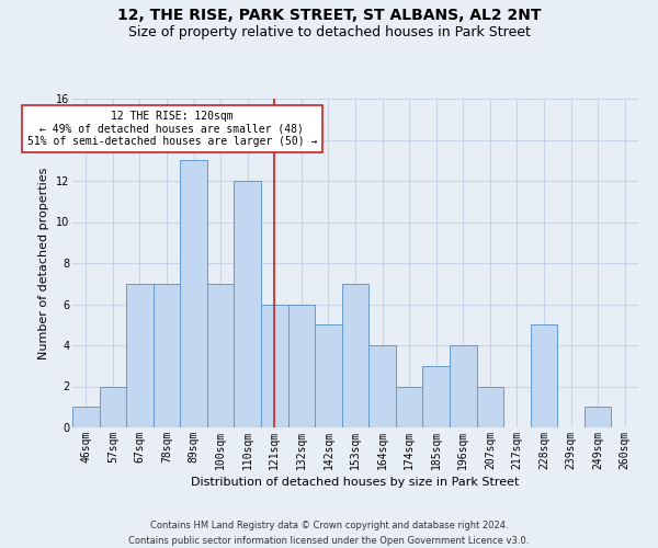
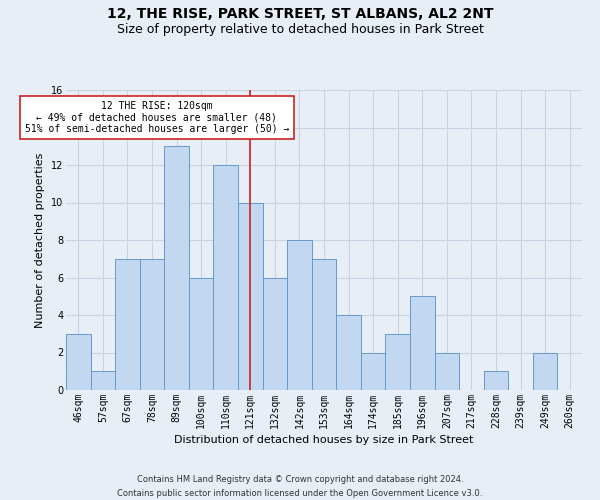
46sqm: 1 -> 3
57sqm: 2 -> 1
100sqm: 7 -> 6
121sqm: 6 -> 10
142sqm: 5 -> 8
196sqm: 4 -> 5
228sqm: 5 -> 1
249sqm: 1 -> 2
